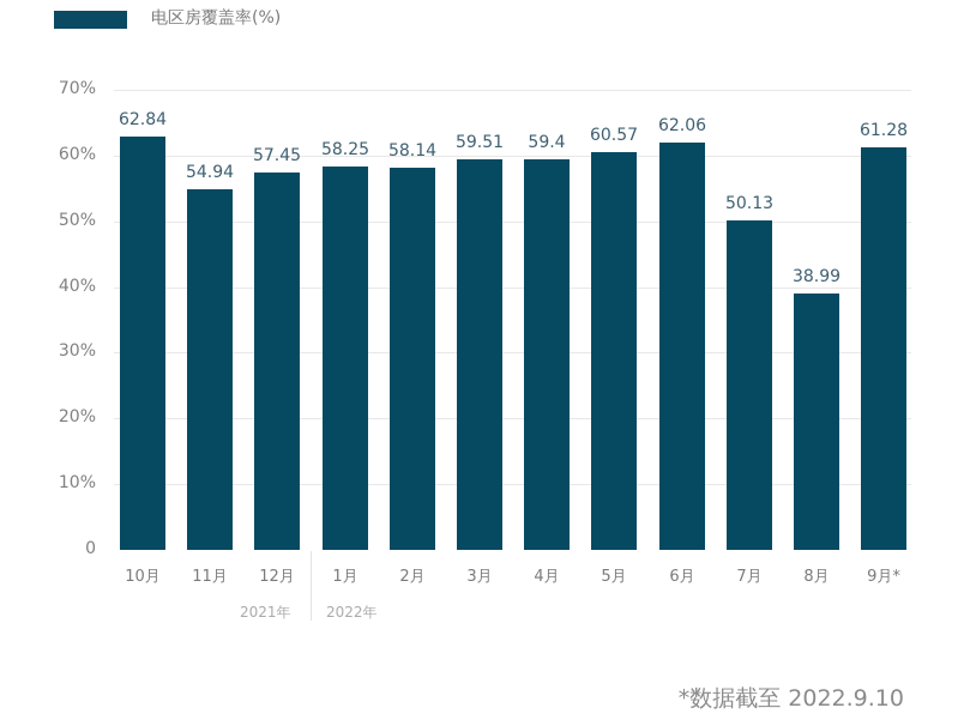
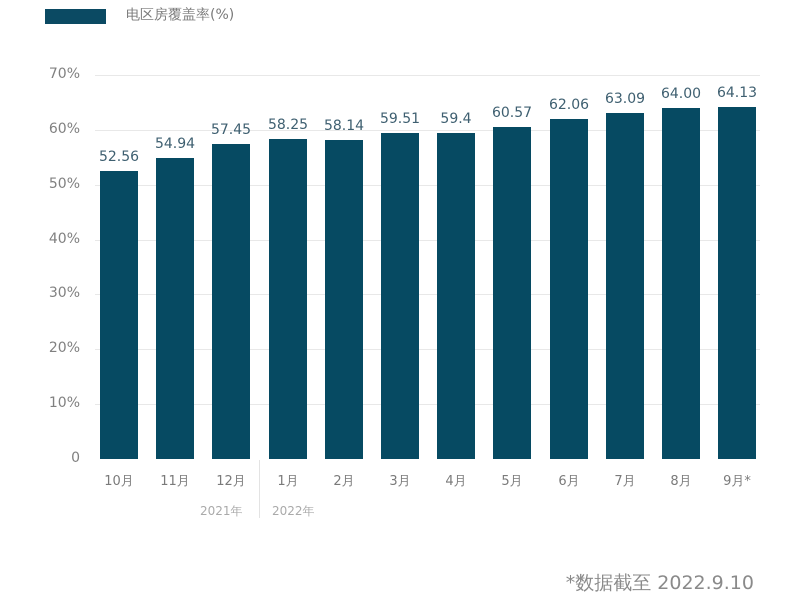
10月: 62.84 -> 52.56
7月: 50.13 -> 63.09
8月: 38.99 -> 64.00
9月*: 61.28 -> 64.13
